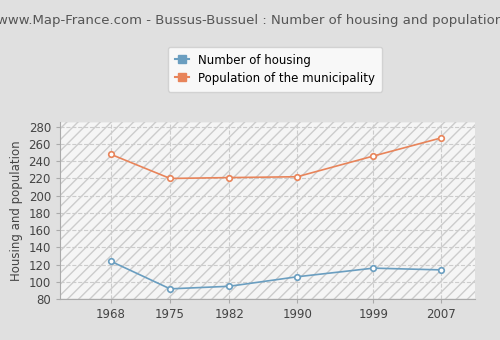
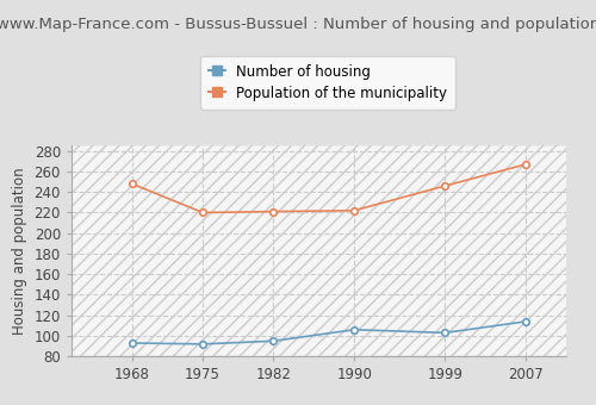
Number of housing/1968: 124 -> 93
Number of housing/1999: 116 -> 103
